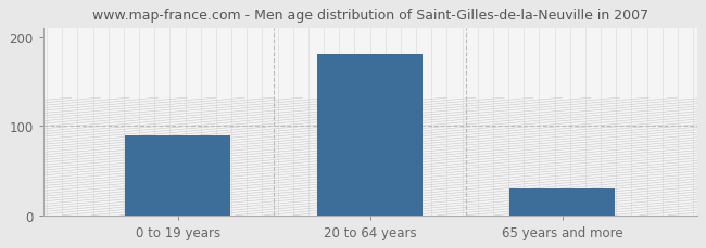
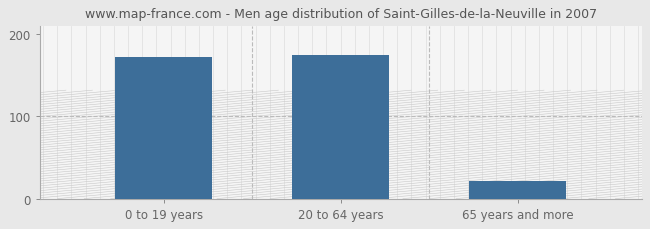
0 to 19 years: 90 -> 172
20 to 64 years: 181 -> 174
65 years and more: 30 -> 22
